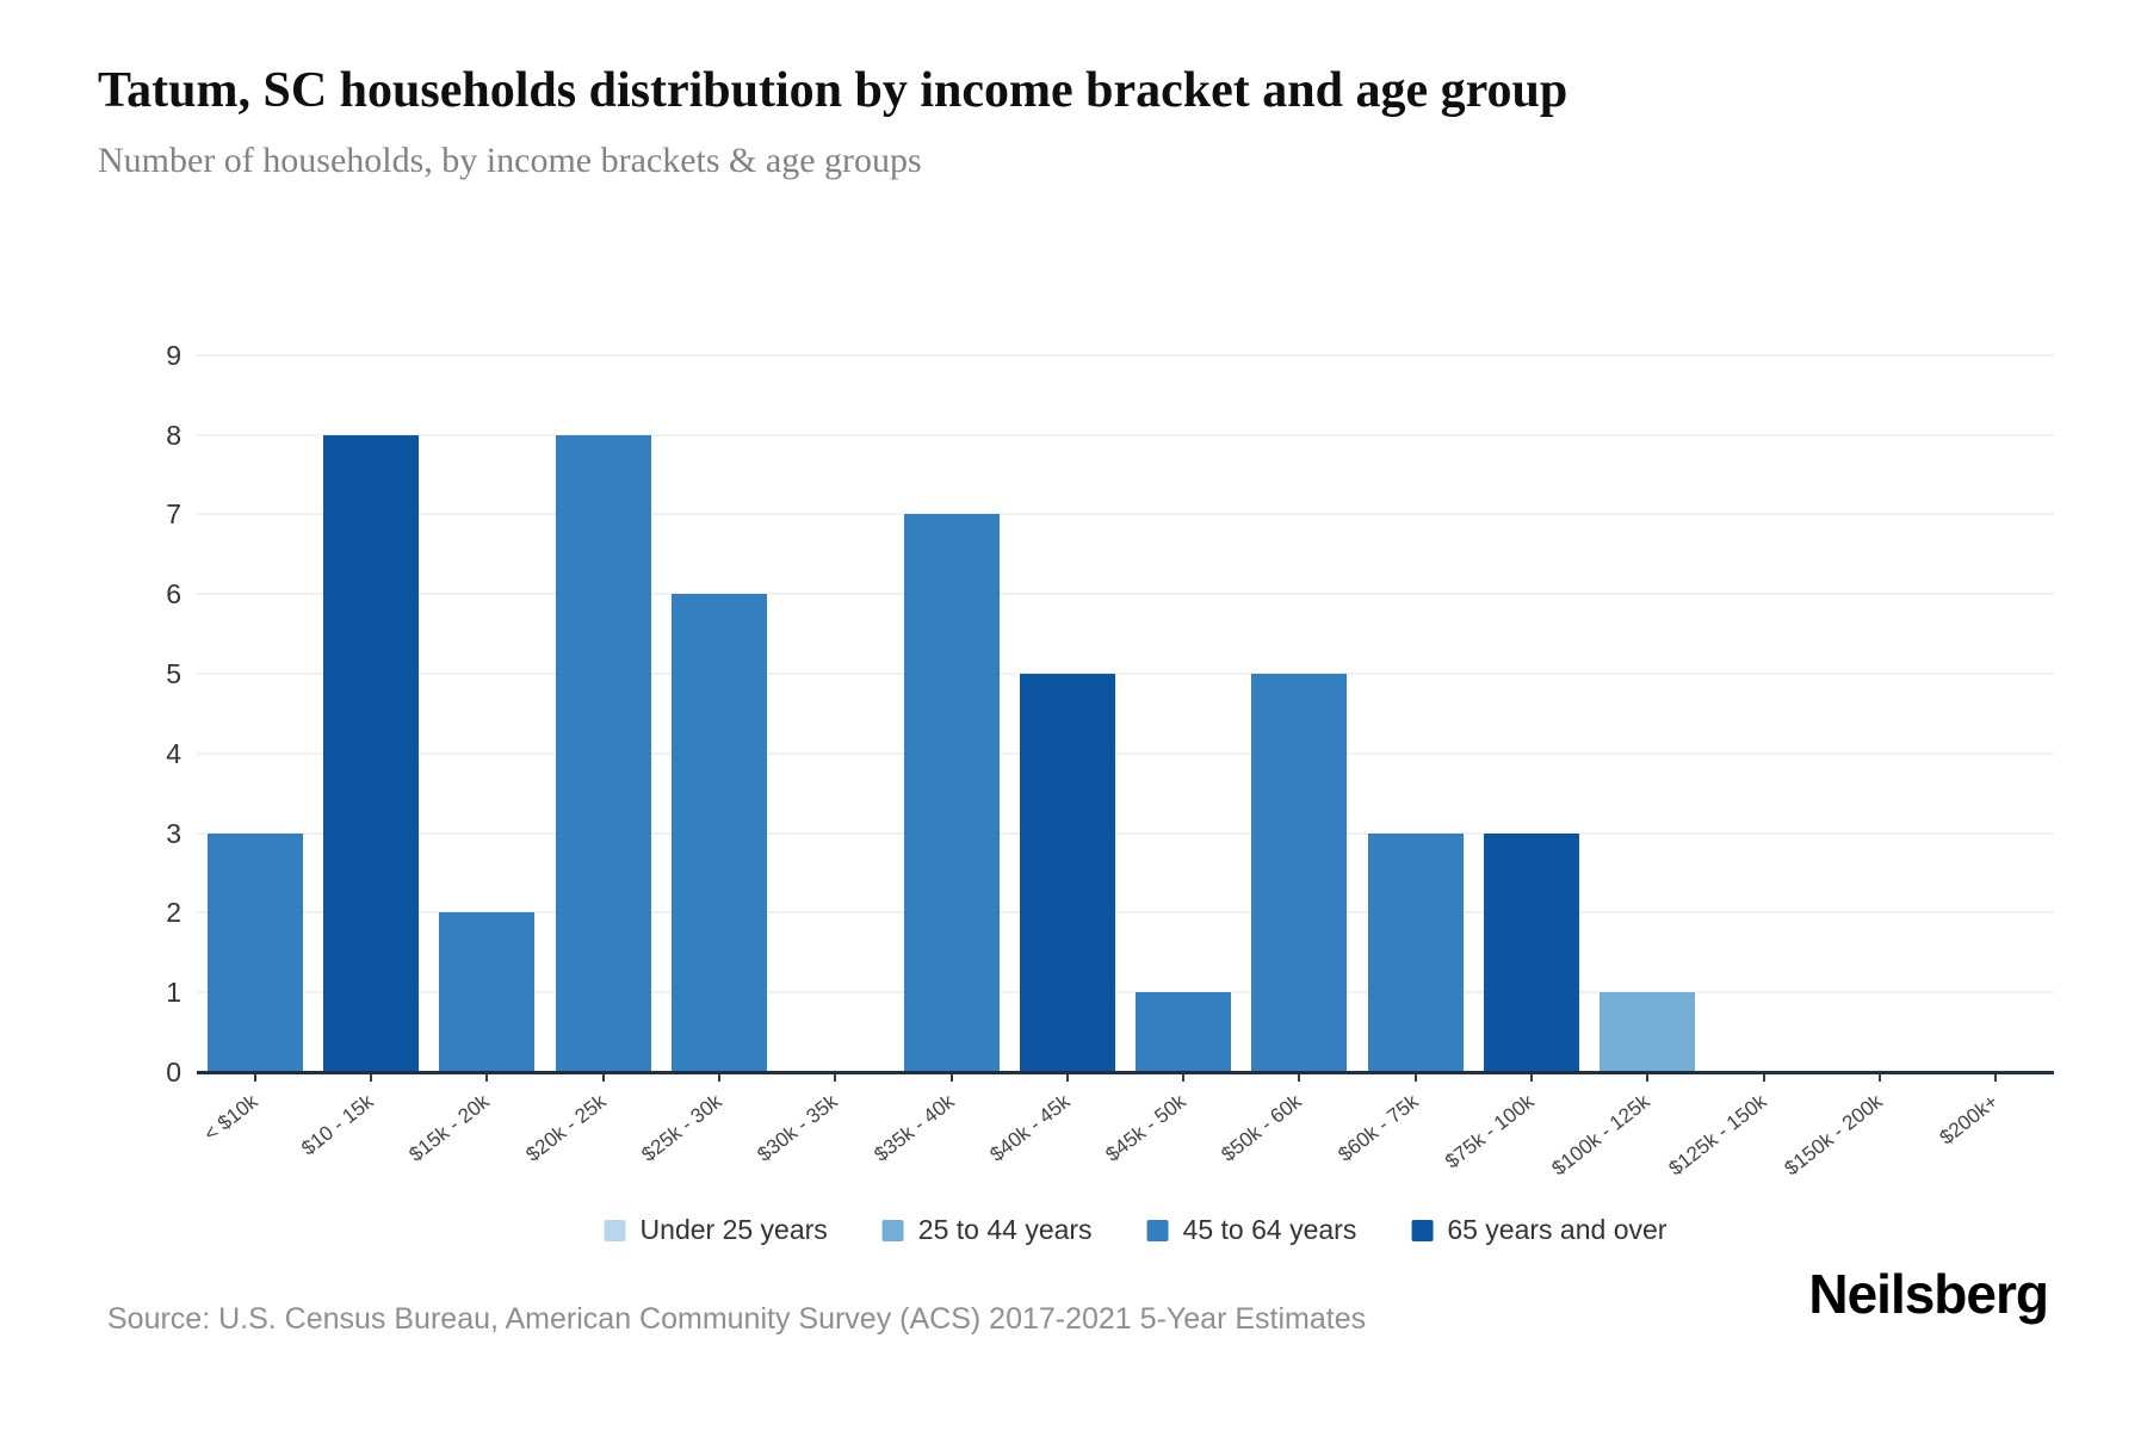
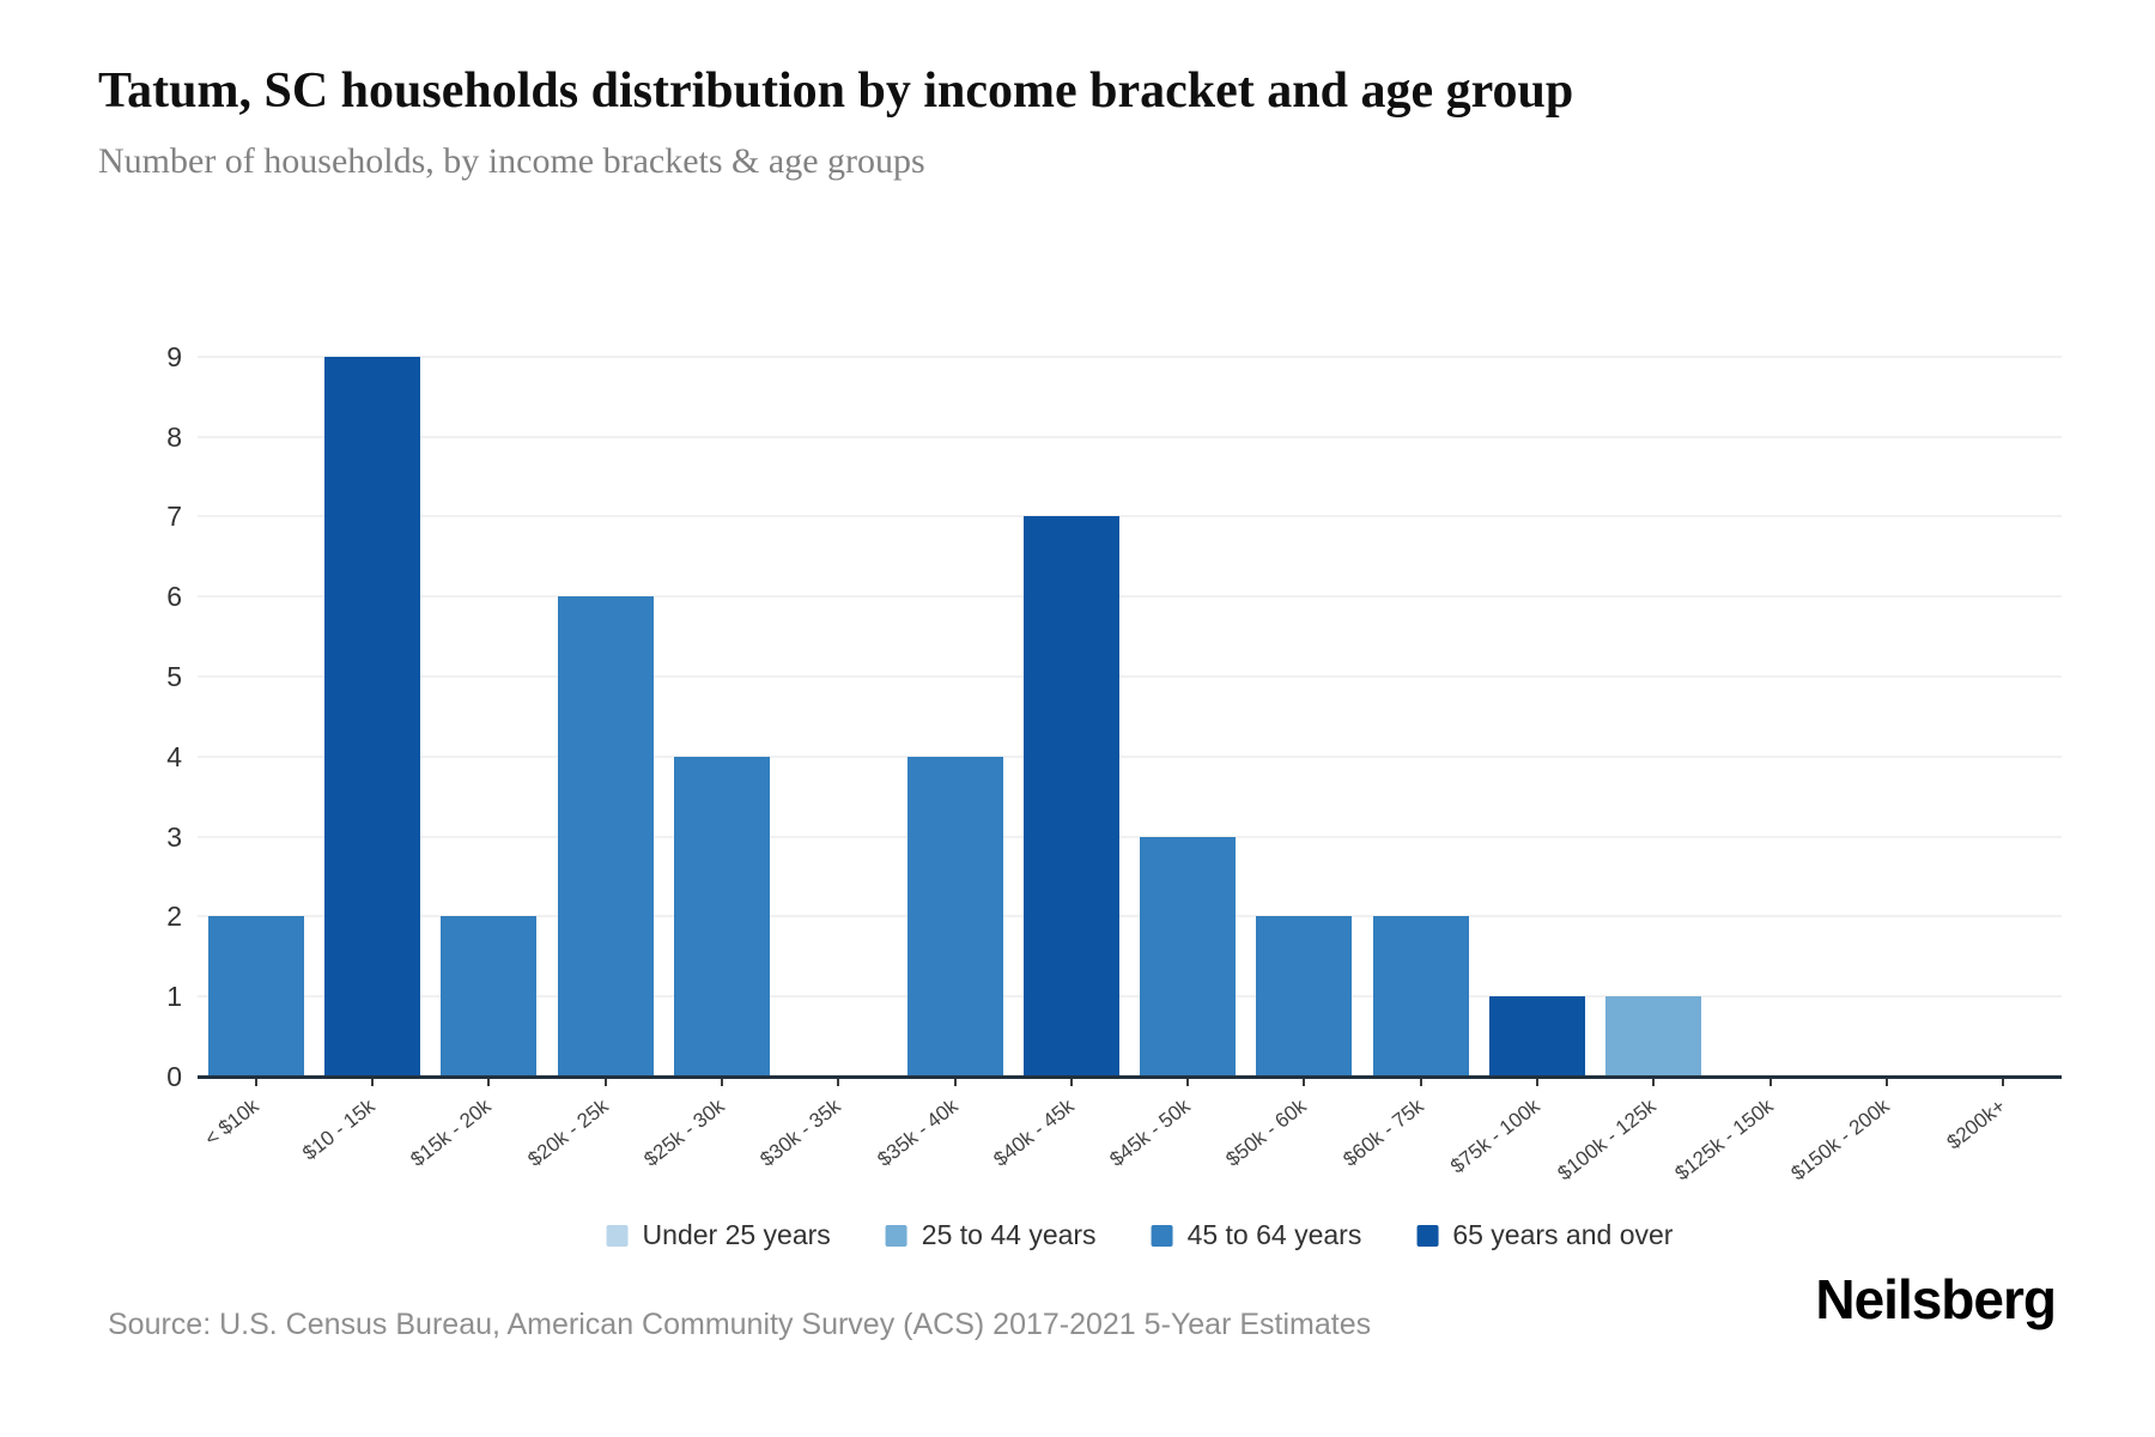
45 to 64 years/< $10k: 3 -> 2
65 years and over/$10 - 15k: 8 -> 9
45 to 64 years/$20k - 25k: 8 -> 6
45 to 64 years/$25k - 30k: 6 -> 4
45 to 64 years/$35k - 40k: 7 -> 4
65 years and over/$40k - 45k: 5 -> 7
45 to 64 years/$45k - 50k: 1 -> 3
45 to 64 years/$50k - 60k: 5 -> 2
45 to 64 years/$60k - 75k: 3 -> 2
65 years and over/$75k - 100k: 3 -> 1
